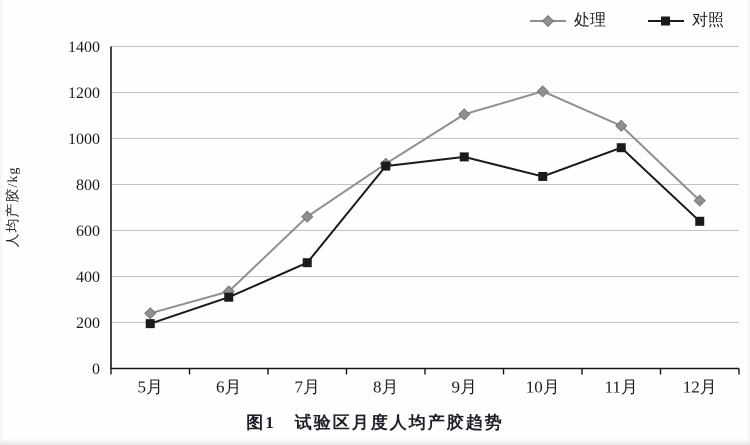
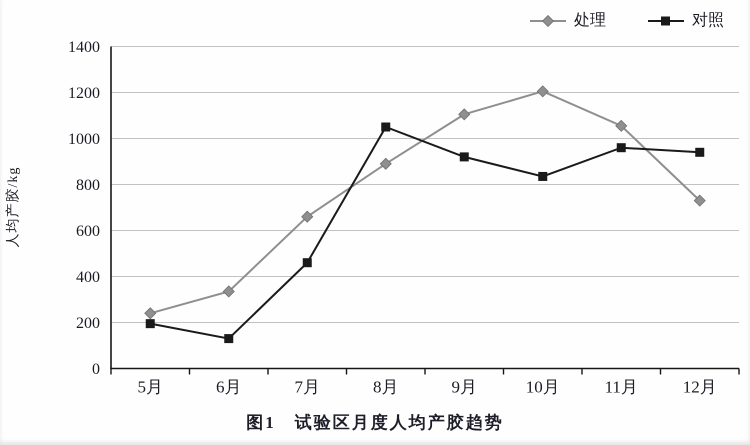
对照/6月: 310 -> 130
对照/8月: 880 -> 1050
对照/12月: 640 -> 940
